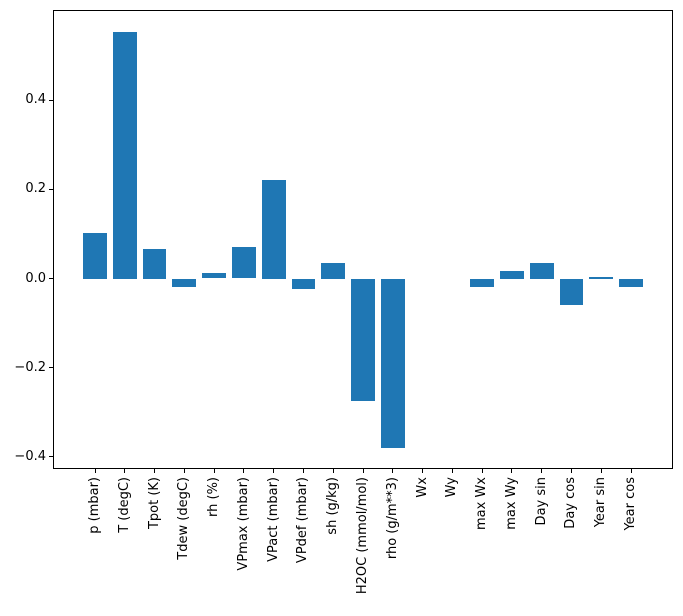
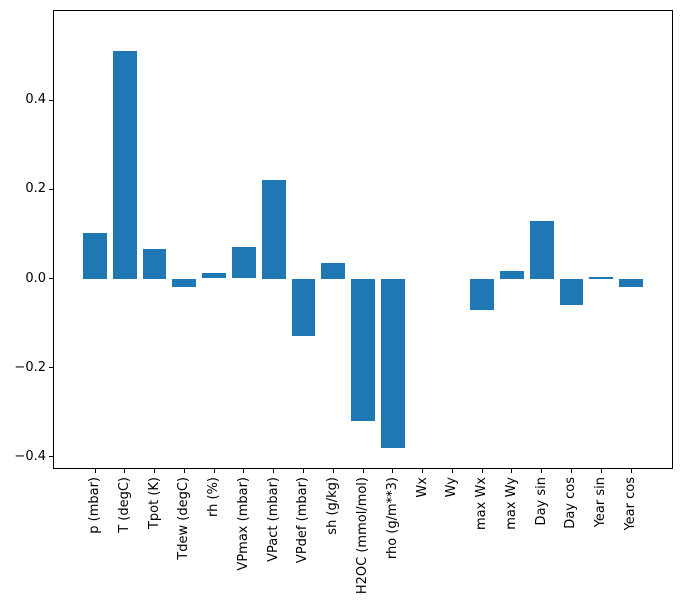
T (degC): 0.55 -> 0.51
VPdef (mbar): -0.02 -> -0.13
H2OC (mmol/mol): -0.28 -> -0.32
max Wx: -0.02 -> -0.07
Day sin: 0.04 -> 0.13
